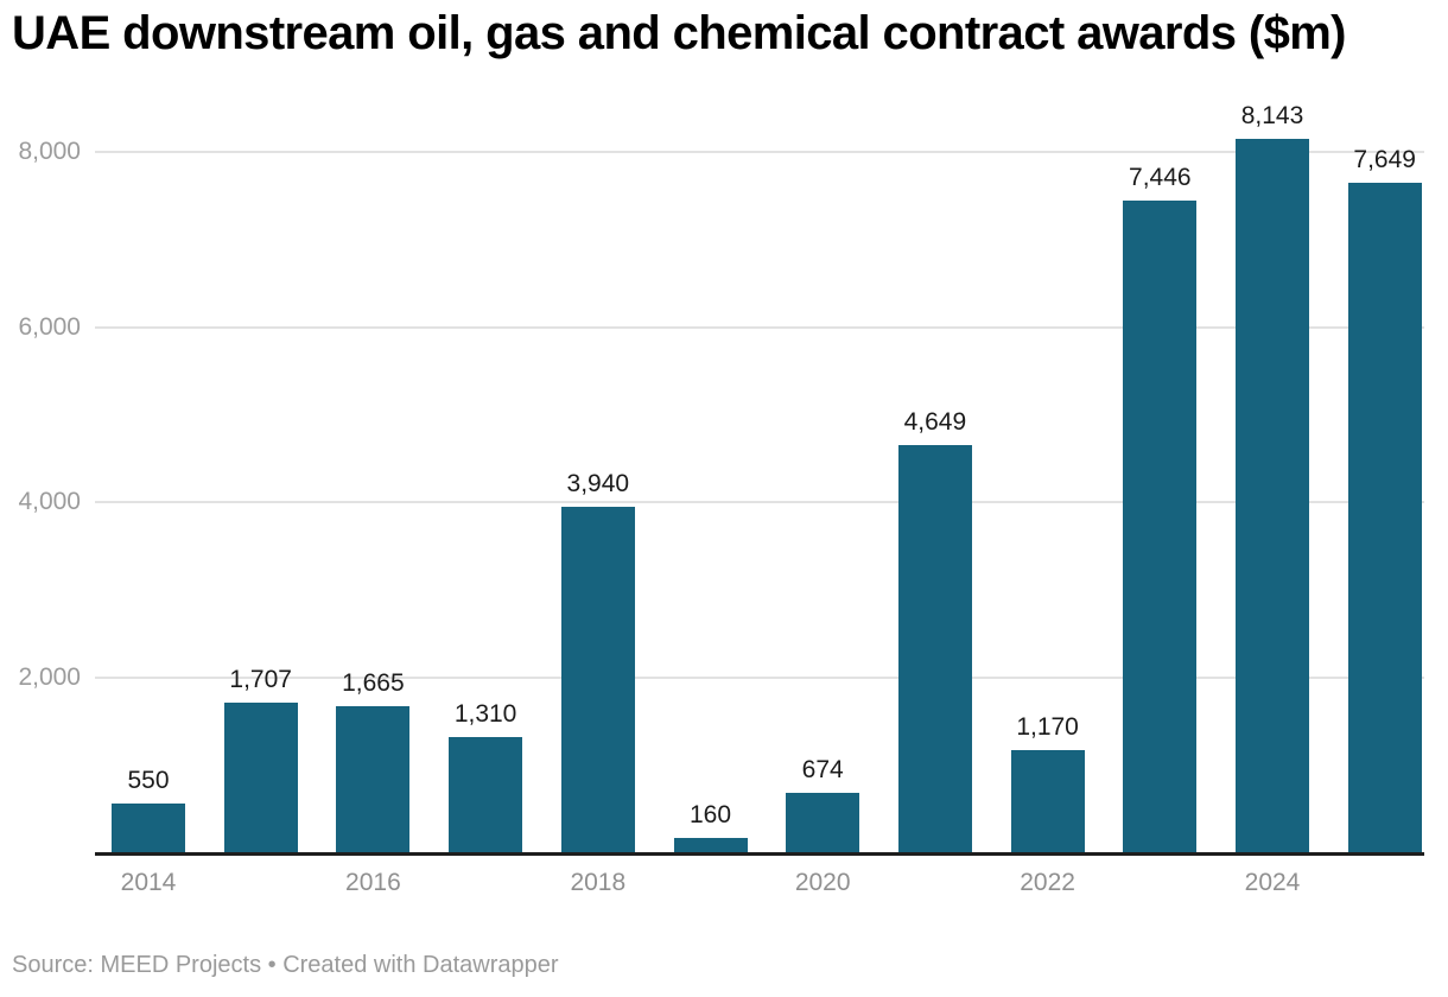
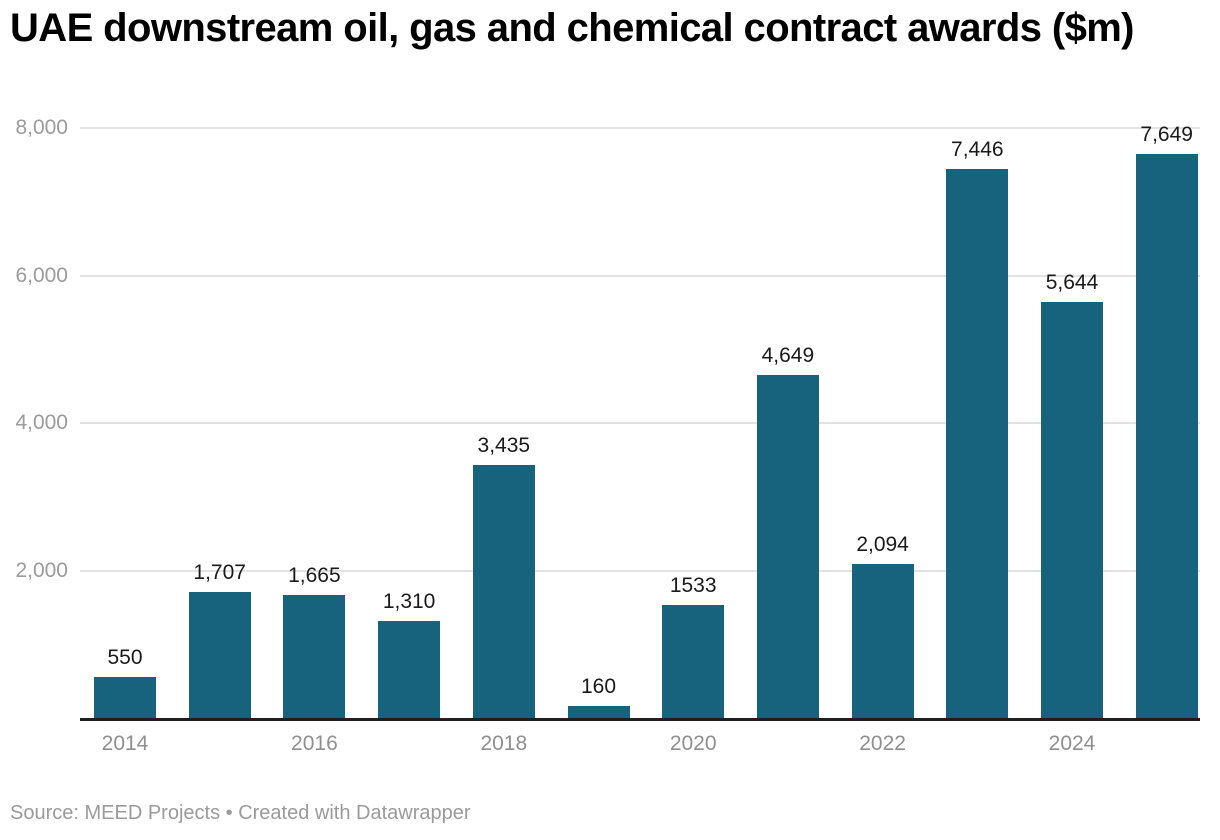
2018: 3,940 -> 3,435
2020: 674 -> 1533
2022: 1,170 -> 2,094
2024: 8,143 -> 5,644
